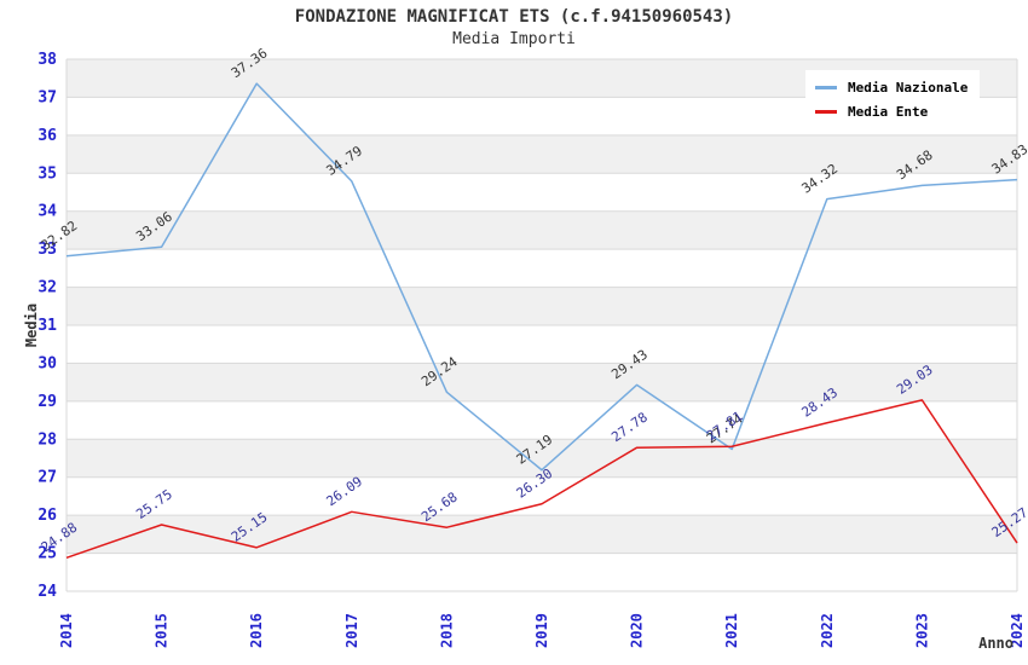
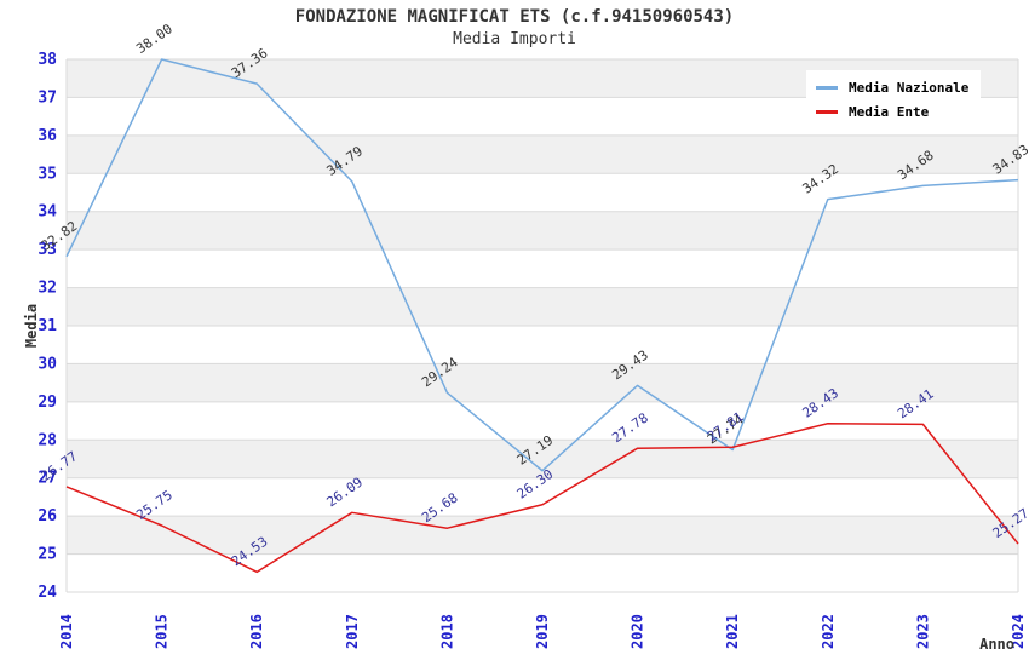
Media Ente/2014: 24.88 -> 26.77
Media Nazionale/2015: 33.06 -> 38.00
Media Ente/2016: 25.15 -> 24.53
Media Ente/2023: 29.03 -> 28.41
